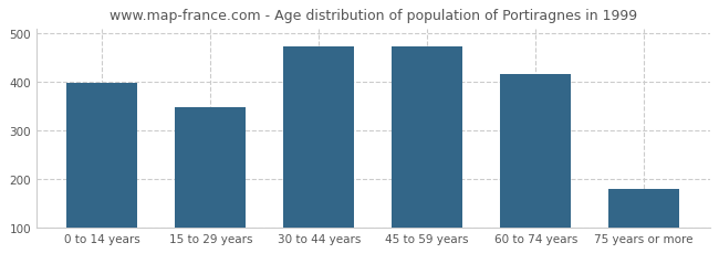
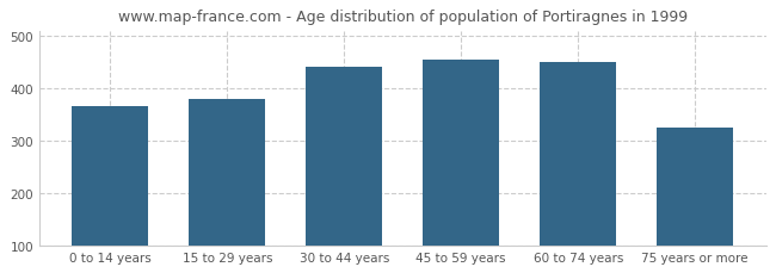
0 to 14 years: 397 -> 365
15 to 29 years: 348 -> 380
30 to 44 years: 472 -> 440
45 to 59 years: 472 -> 455
60 to 74 years: 416 -> 450
75 years or more: 180 -> 325
